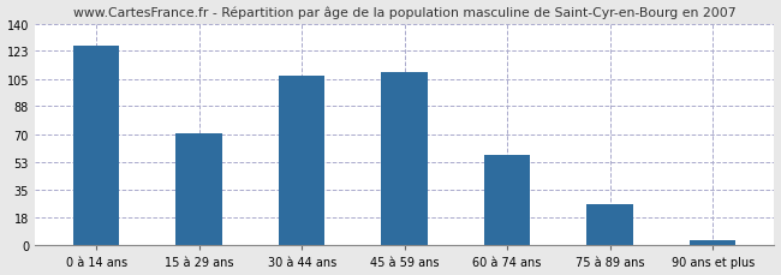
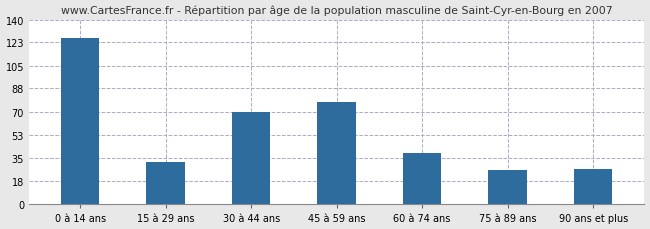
15 à 29 ans: 71 -> 32
30 à 44 ans: 107 -> 70
45 à 59 ans: 110 -> 78
60 à 74 ans: 57 -> 39
90 ans et plus: 3 -> 27
